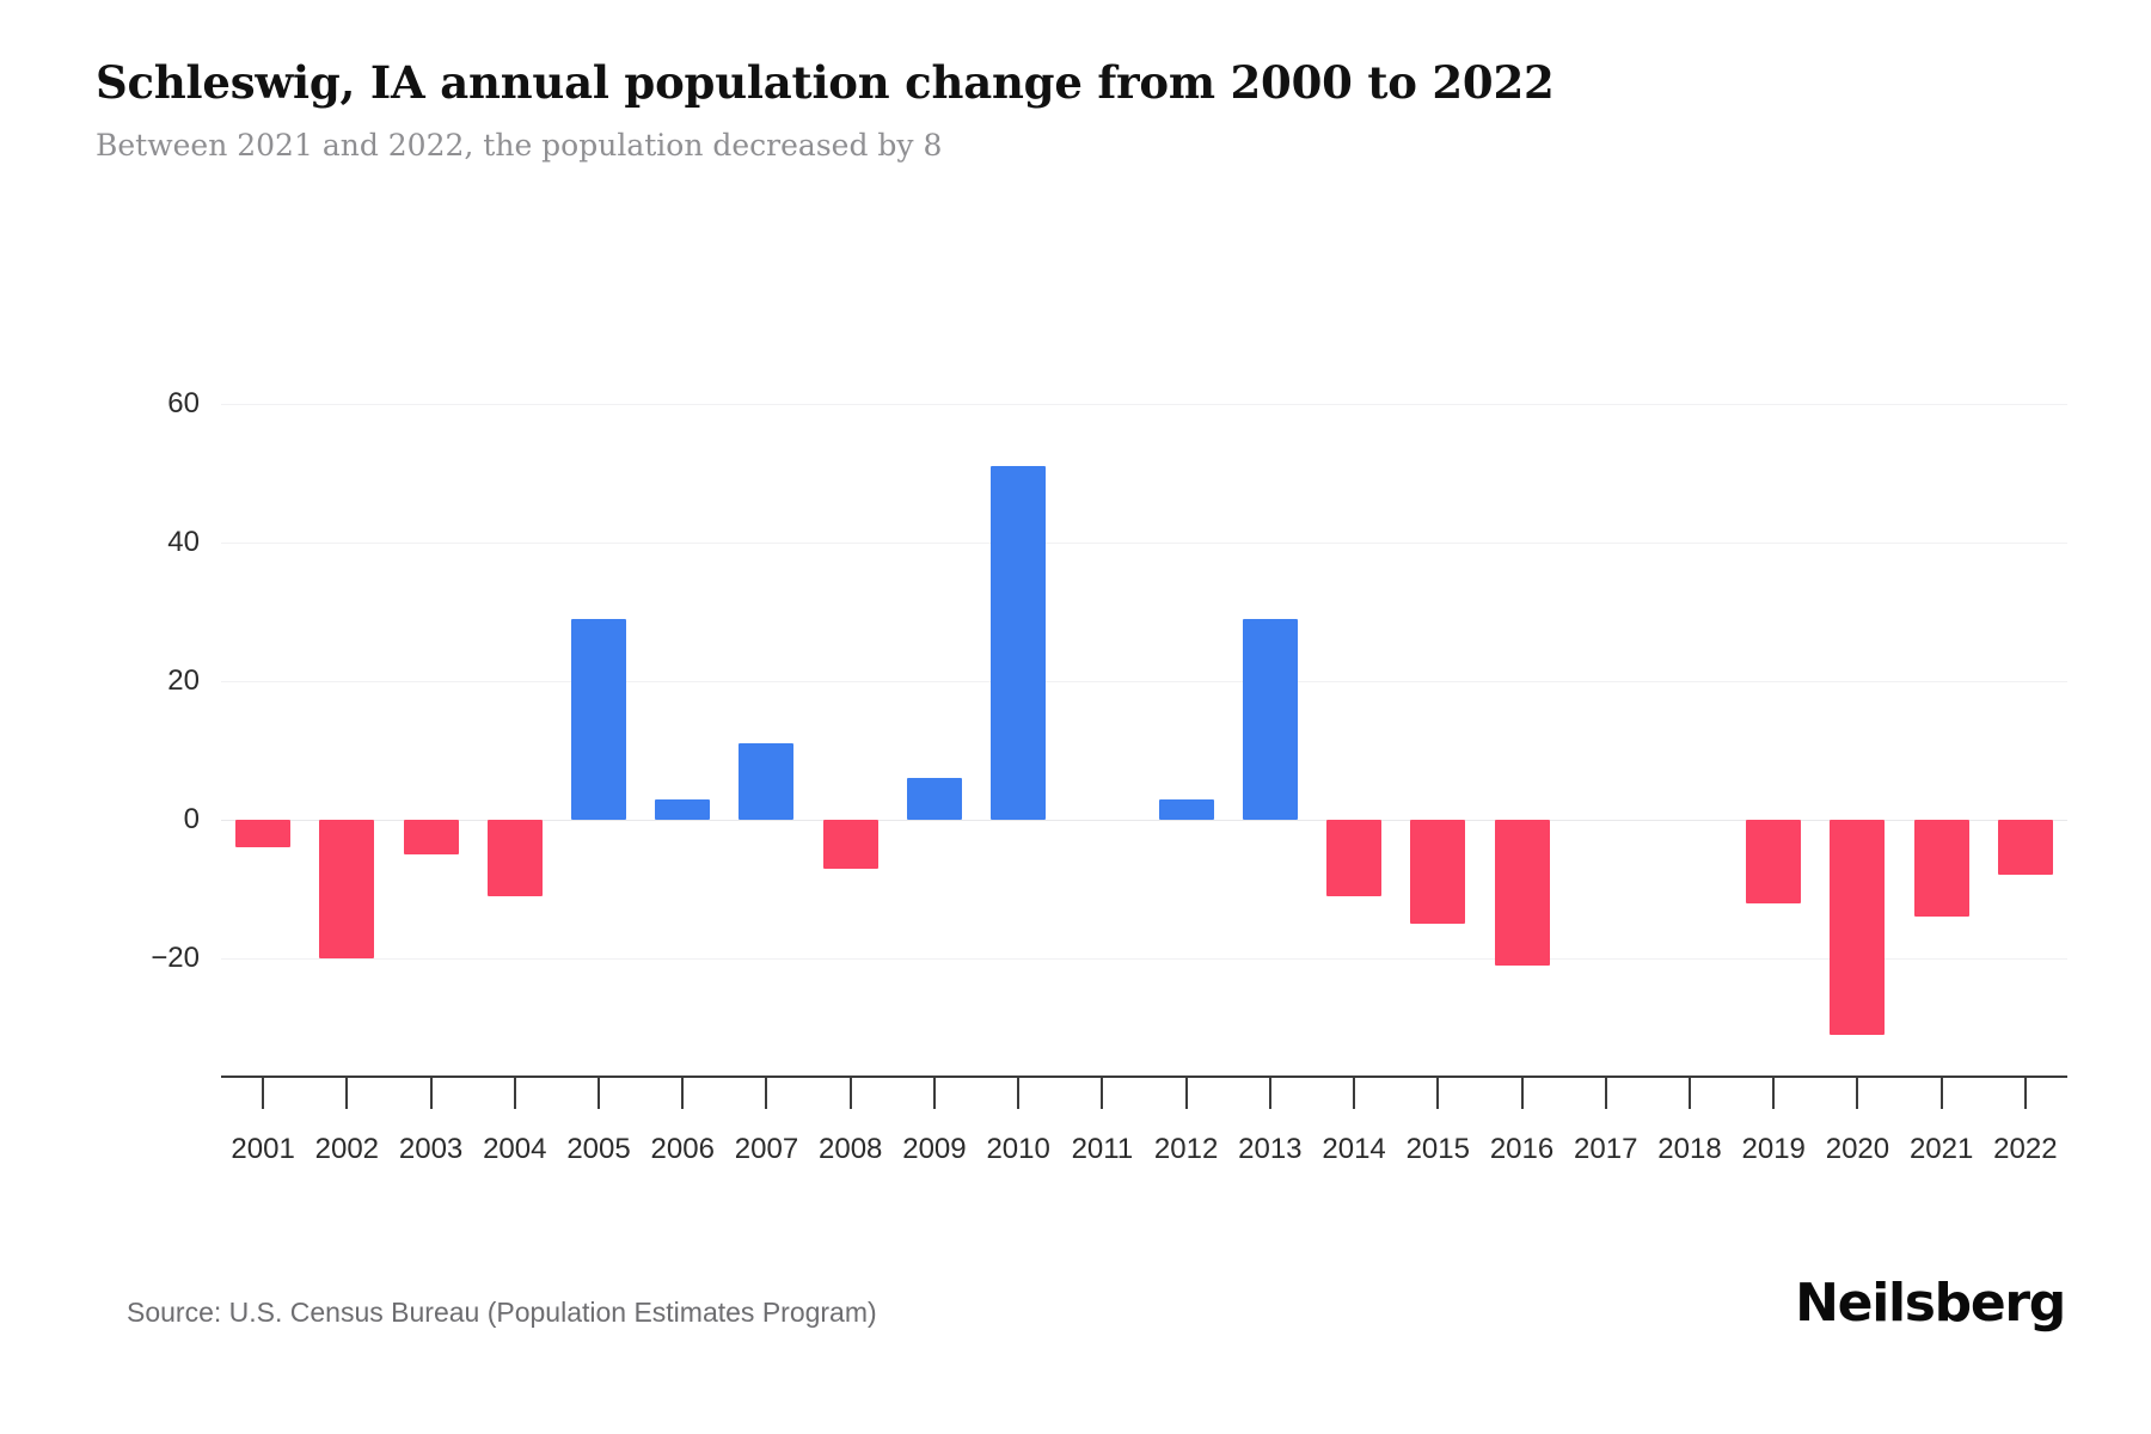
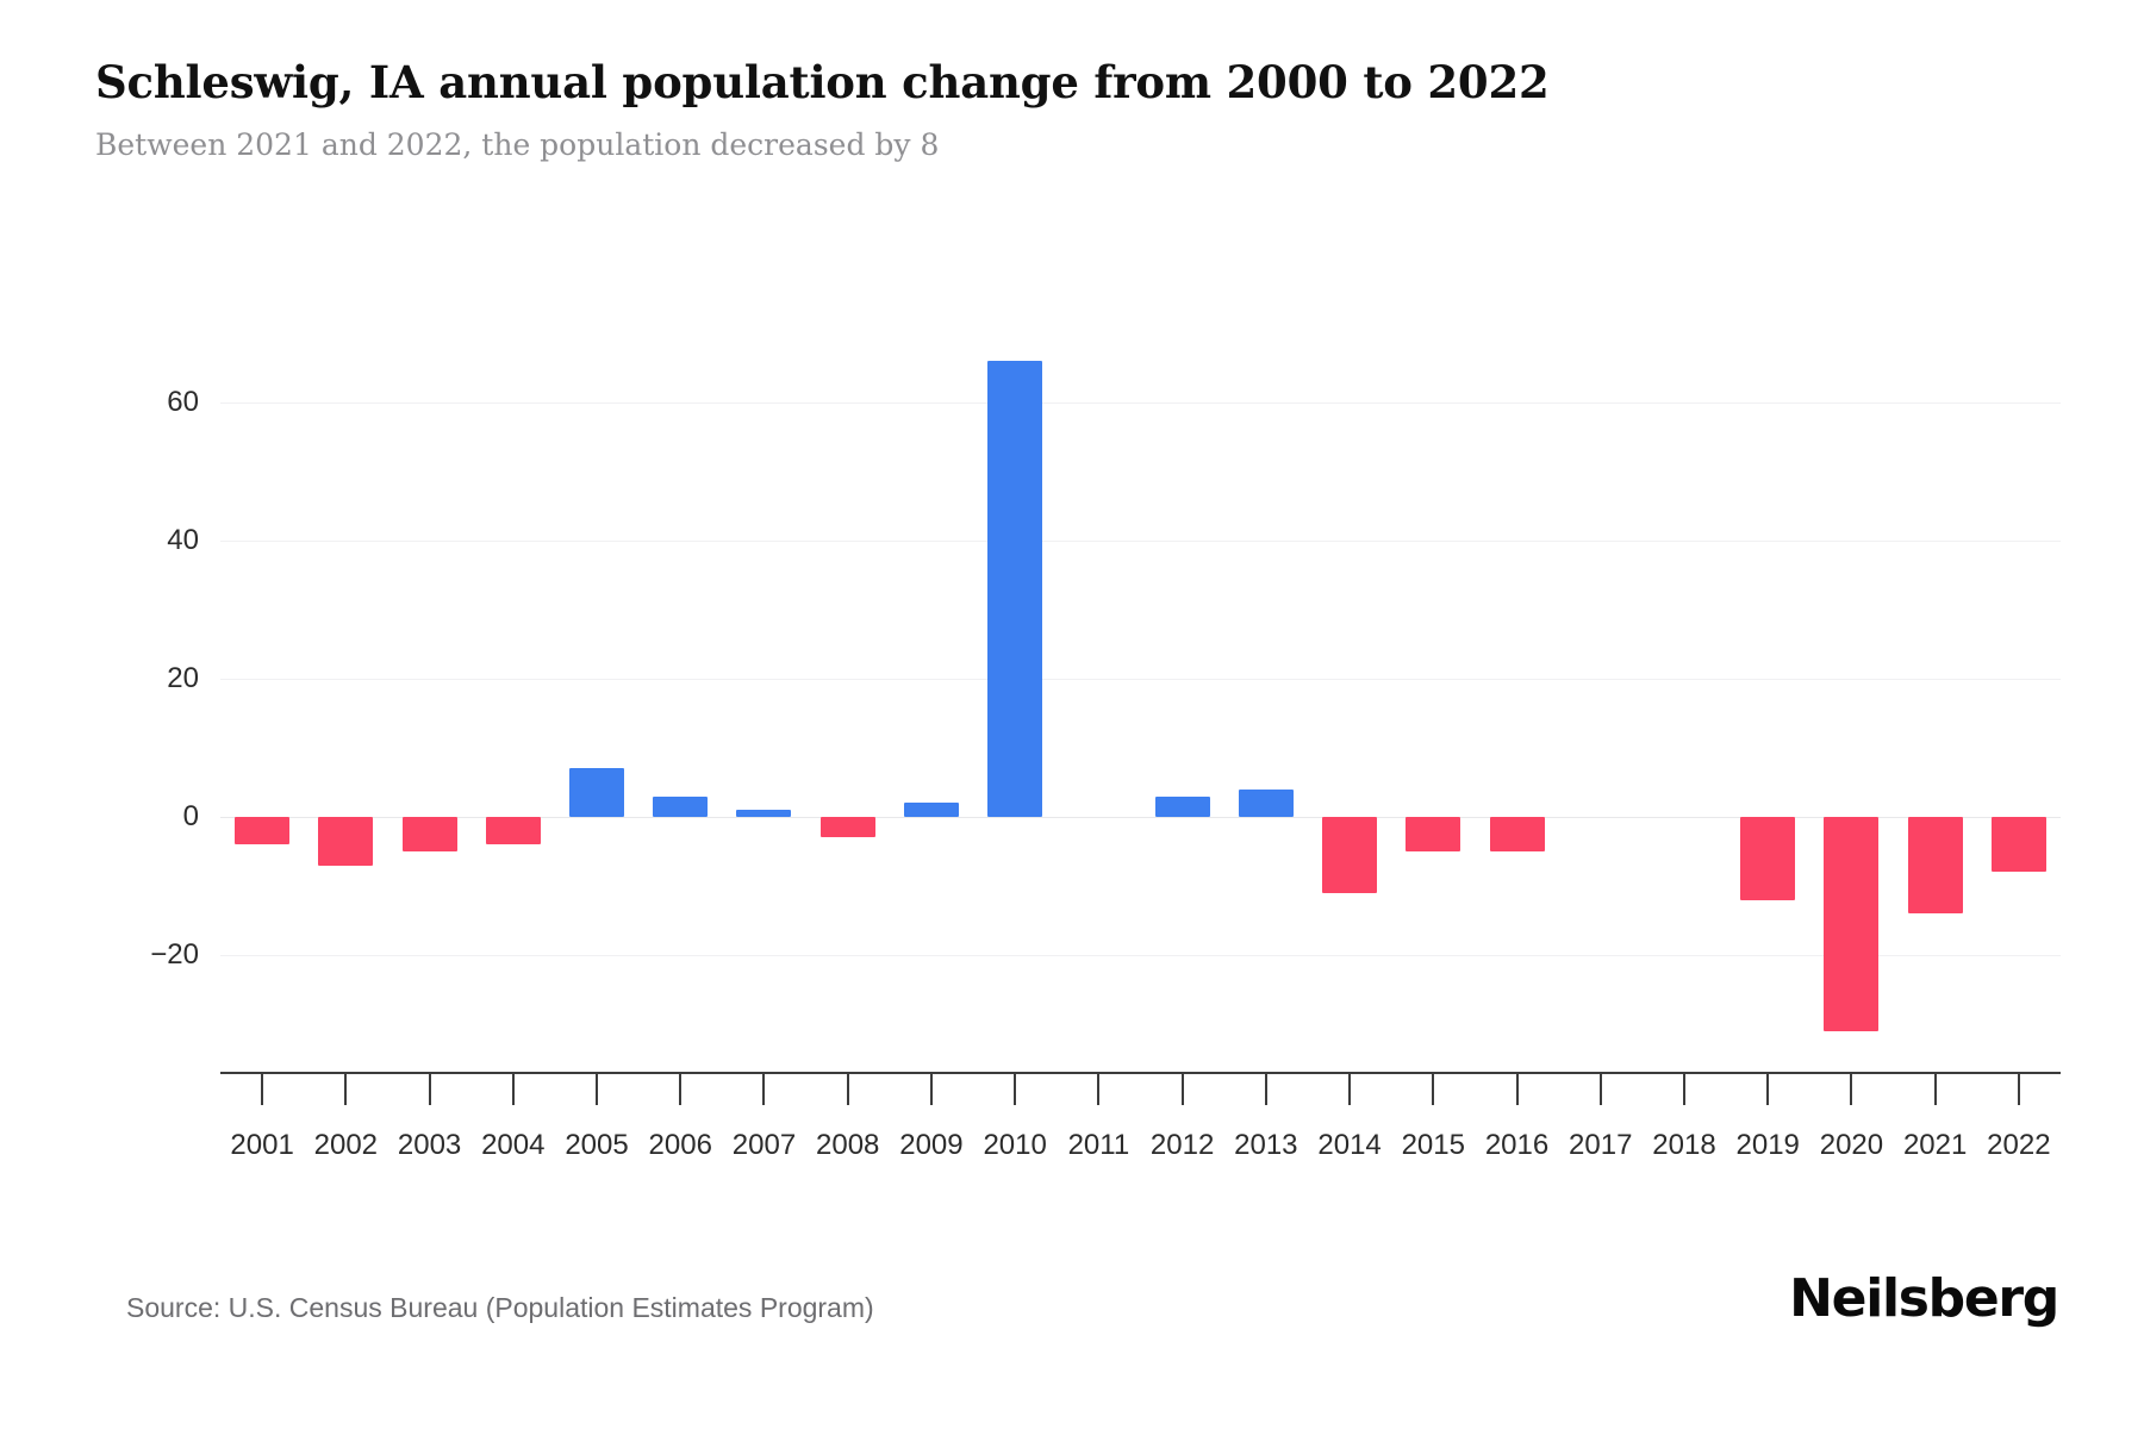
2002: -20 -> -7
2004: -11 -> -4
2005: 29 -> 7
2007: 11 -> 1
2008: -7 -> -3
2009: 6 -> 2
2010: 51 -> 66
2013: 29 -> 4
2015: -15 -> -5
2016: -21 -> -5
